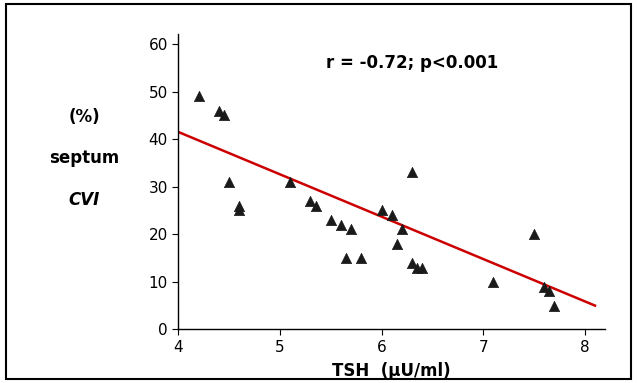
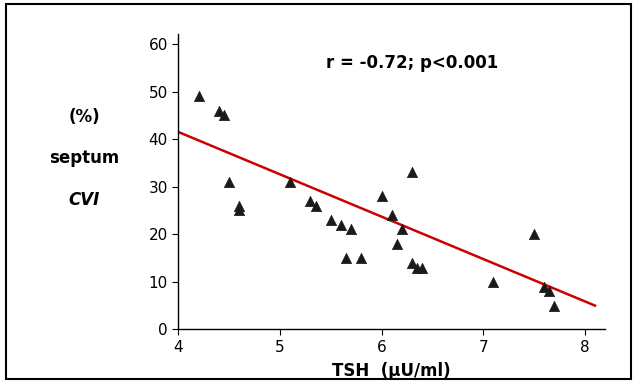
6: 25 -> 28
